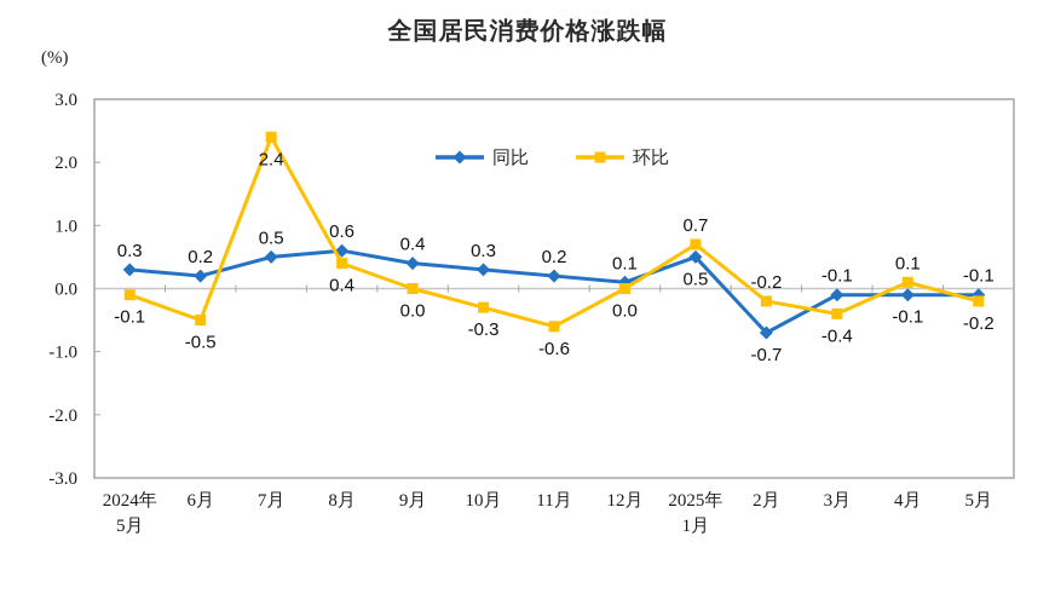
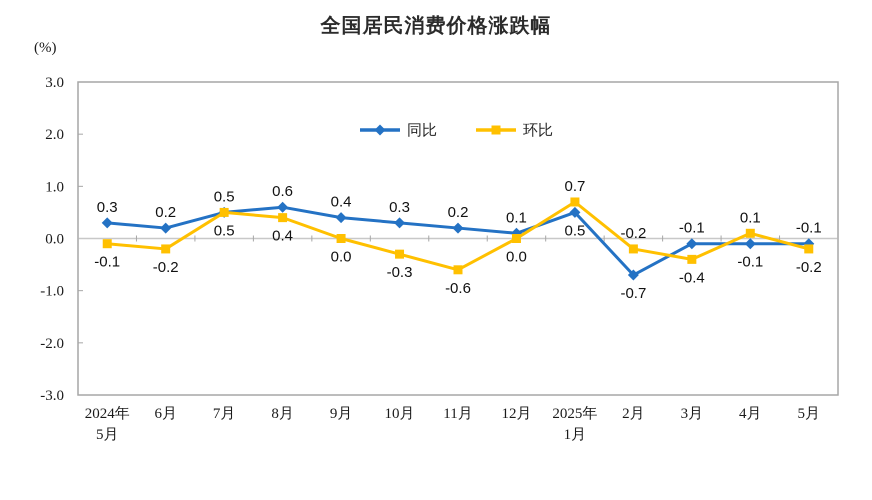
环比/6月: -0.5 -> -0.2
环比/7月: 2.4 -> 0.5
